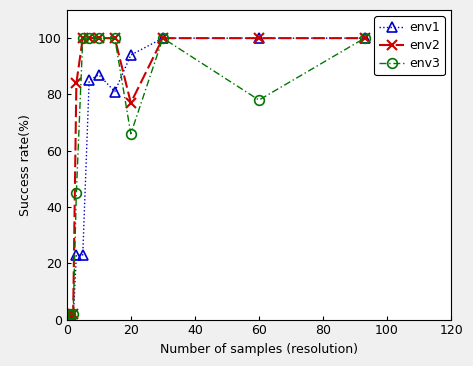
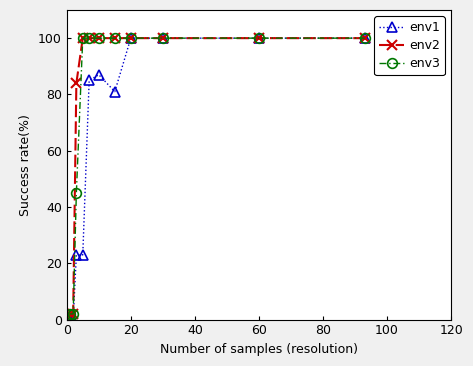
env1/20: 94 -> 100
env2/20: 77 -> 100
env3/20: 66 -> 100
env3/60: 78 -> 100
